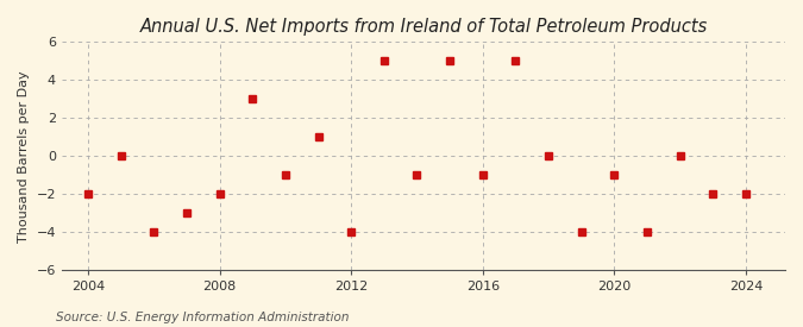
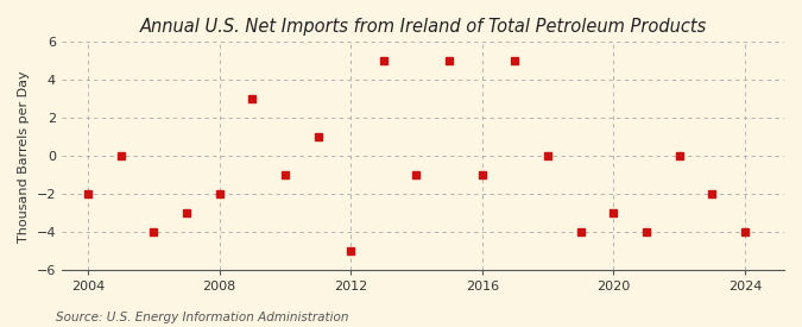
2012: -4 -> -5
2020: -1 -> -3
2024: -2 -> -4
